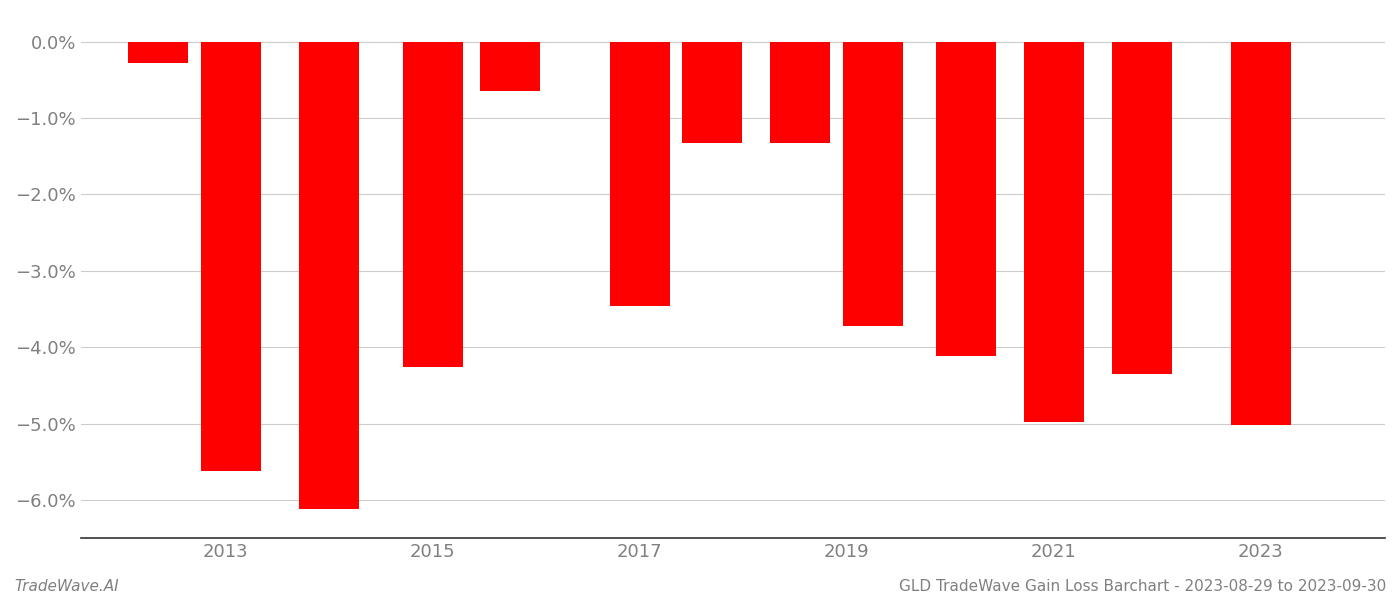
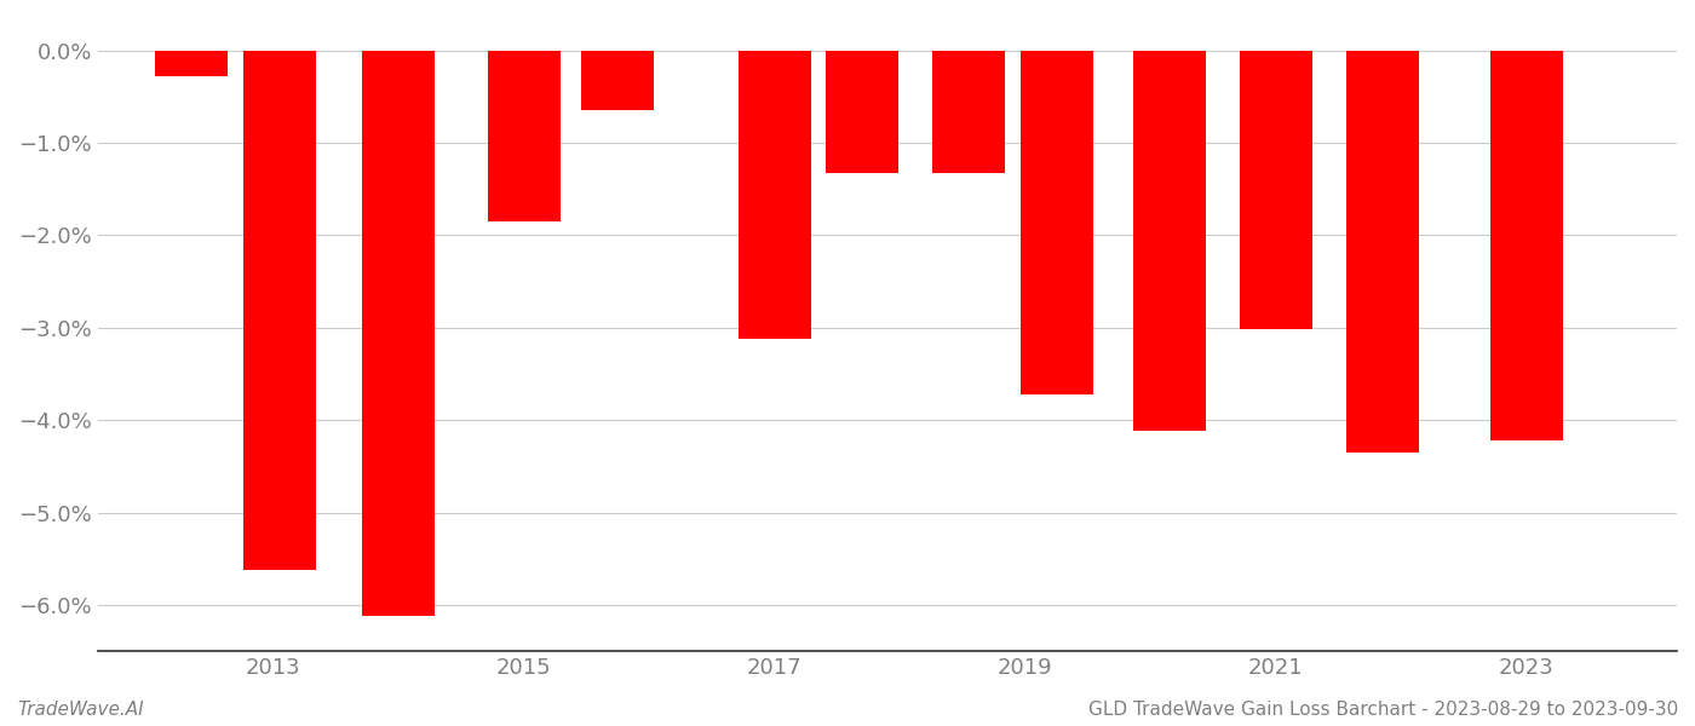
2015: -4.26% -> -1.85%
2017: -3.46% -> -3.12%
2021: -4.98% -> -3.02%
2023: -5.02% -> -4.22%
